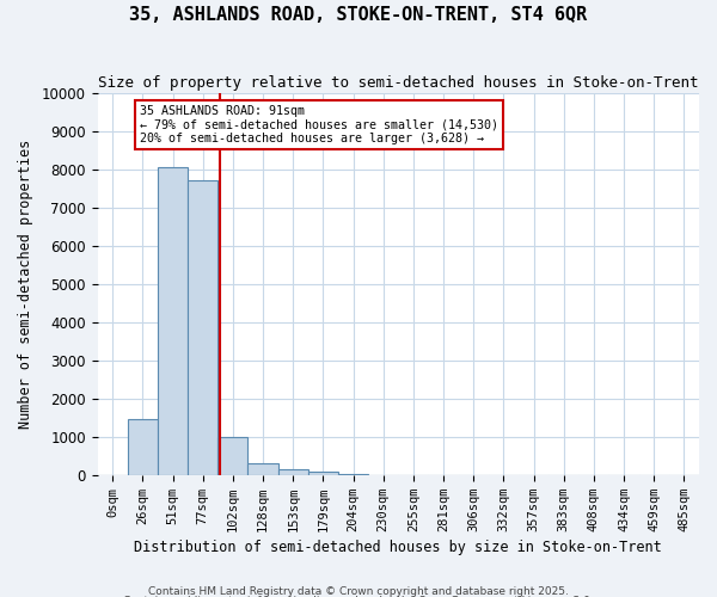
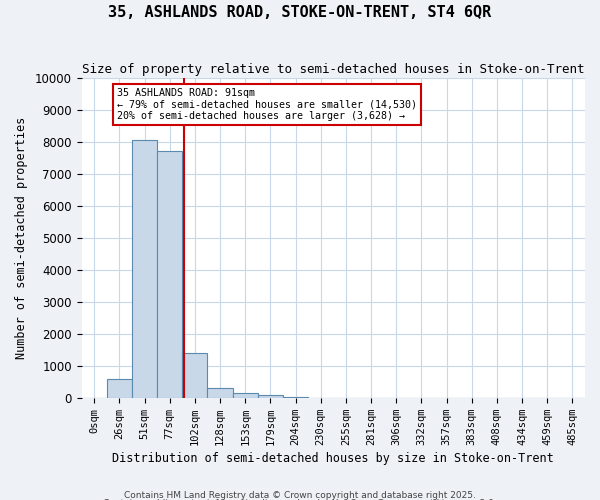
26sqm: 1450 -> 600
102sqm: 1000 -> 1400
